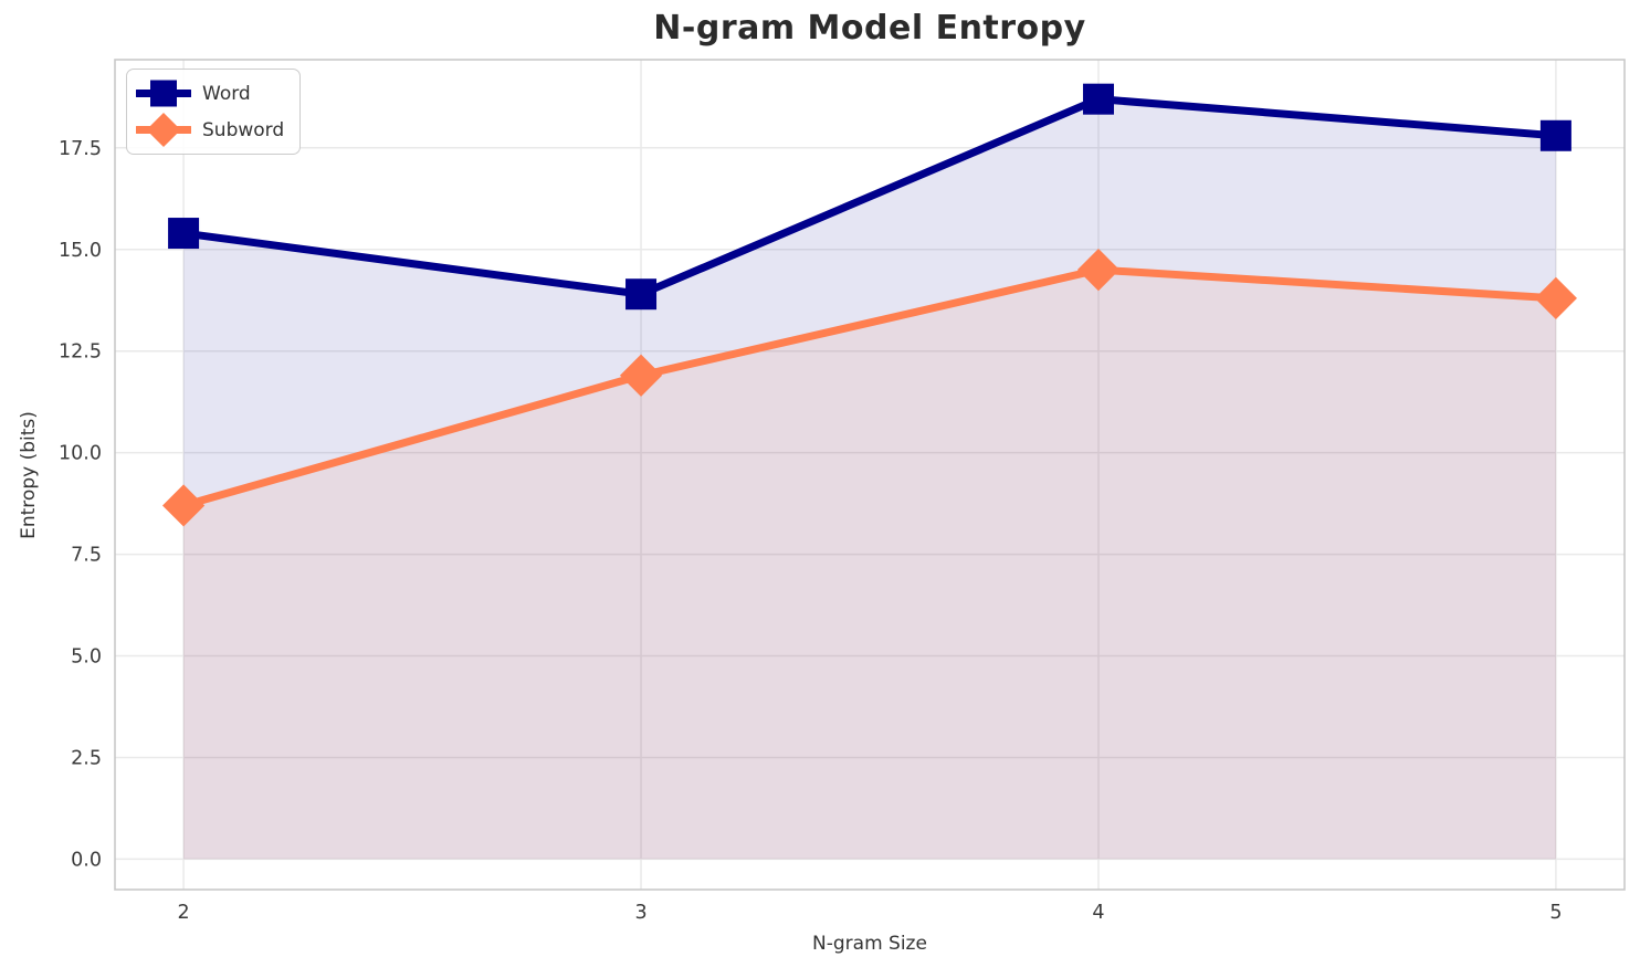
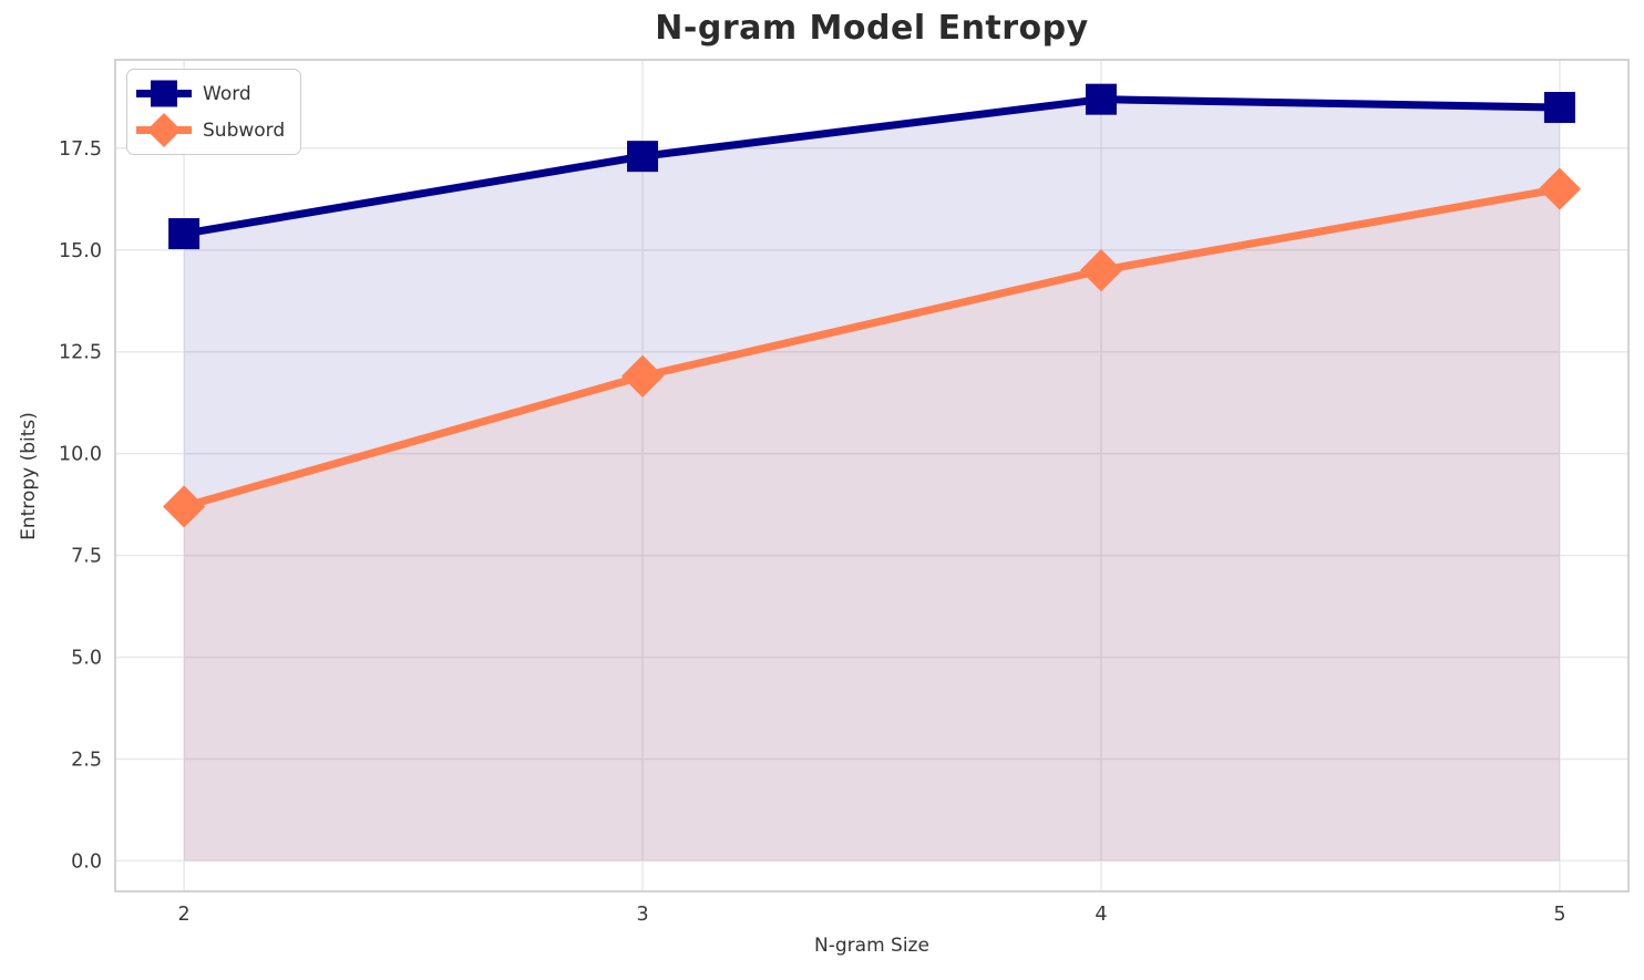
Word/3: 13.9 -> 17.3
Word/5: 17.8 -> 18.5
Subword/5: 13.8 -> 16.5
